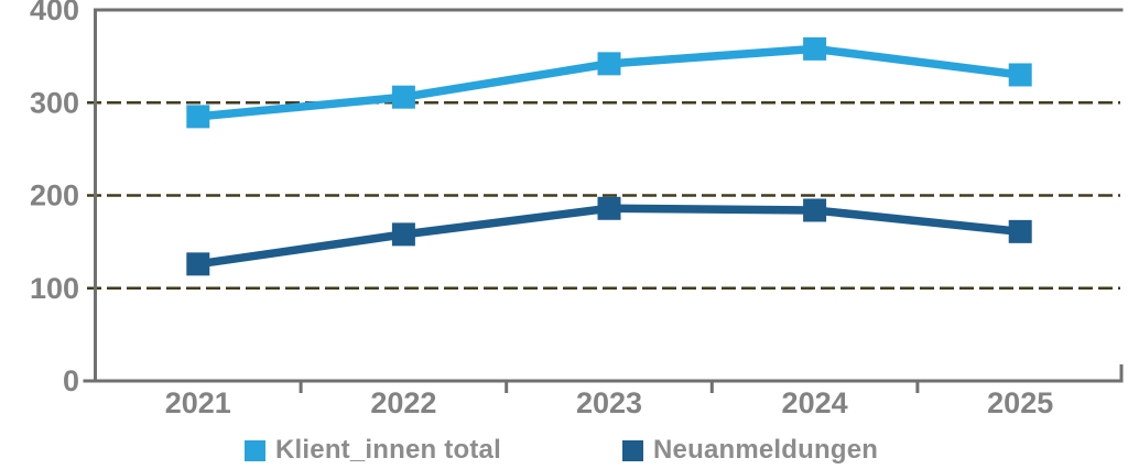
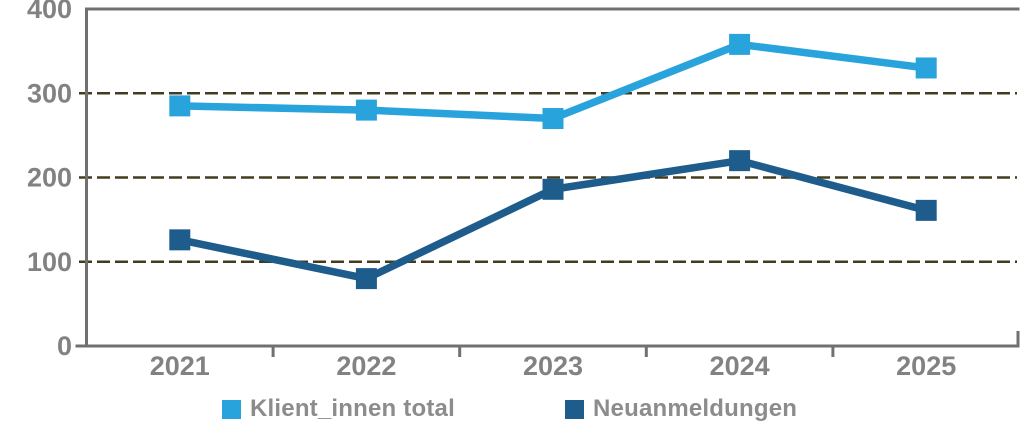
Klient_innen total/2022: 310 -> 280
Neuanmeldungen/2022: 160 -> 80
Klient_innen total/2023: 340 -> 270
Neuanmeldungen/2024: 180 -> 220
